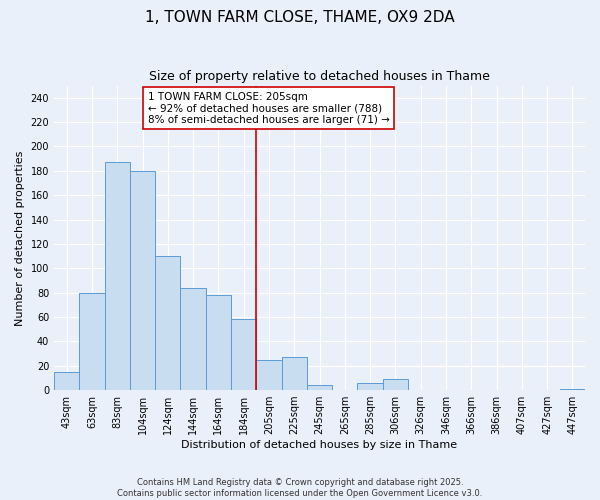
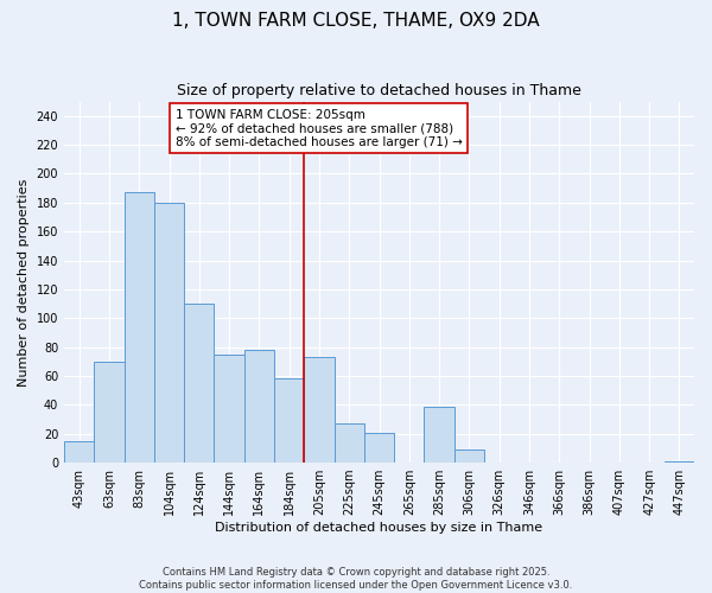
63sqm: 80 -> 70
144sqm: 84 -> 75
205sqm: 25 -> 73
245sqm: 4 -> 21
285sqm: 6 -> 39
